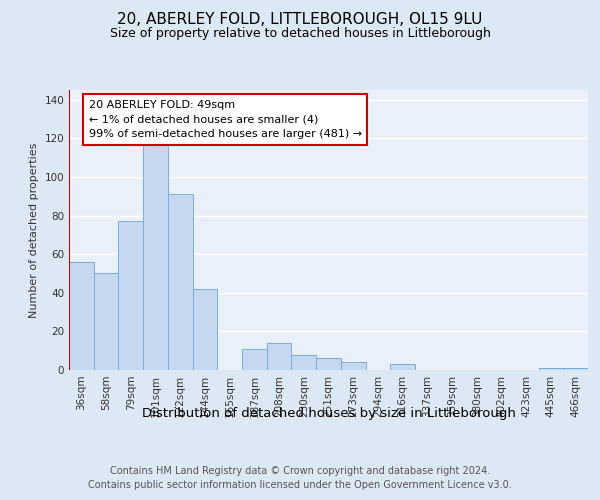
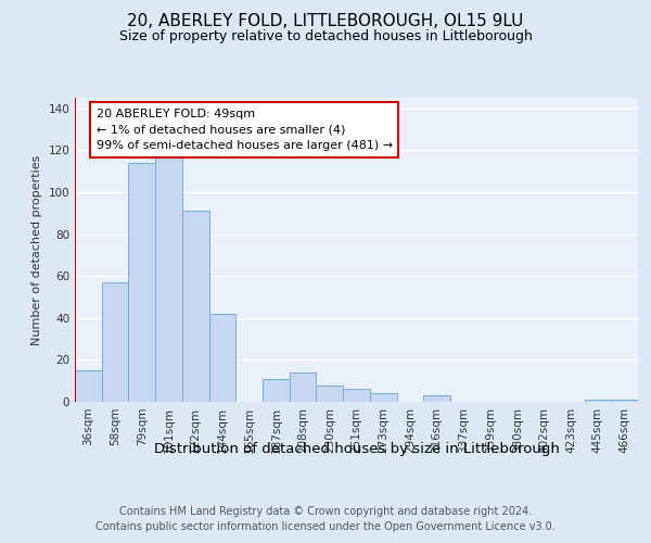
36sqm: 56 -> 15
58sqm: 50 -> 57
79sqm: 77 -> 114
